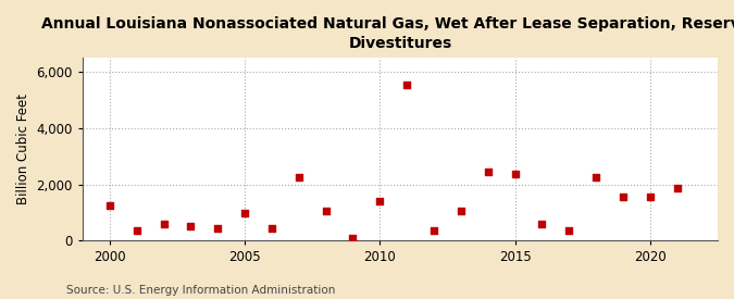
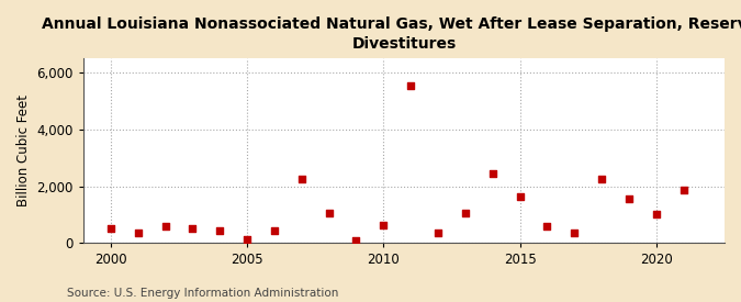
2000: 1,250 -> 530
2005: 1,000 -> 120
2010: 1,400 -> 640
2015: 2,350 -> 1,640
2020: 1,550 -> 1,010
